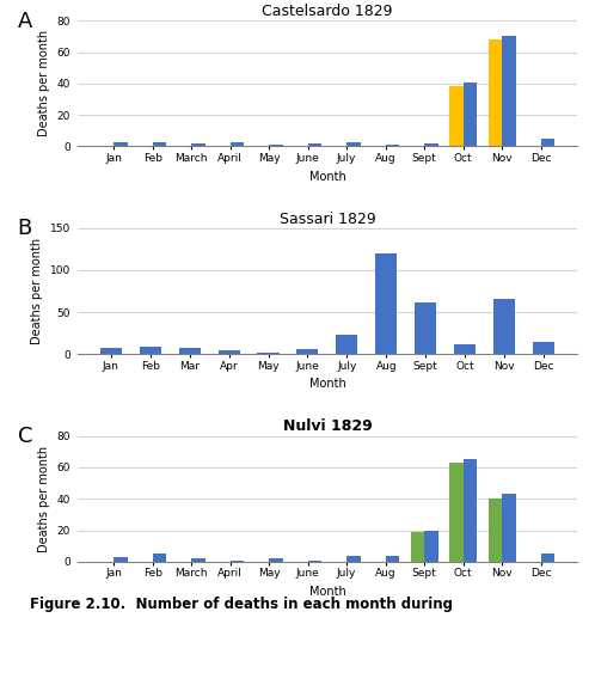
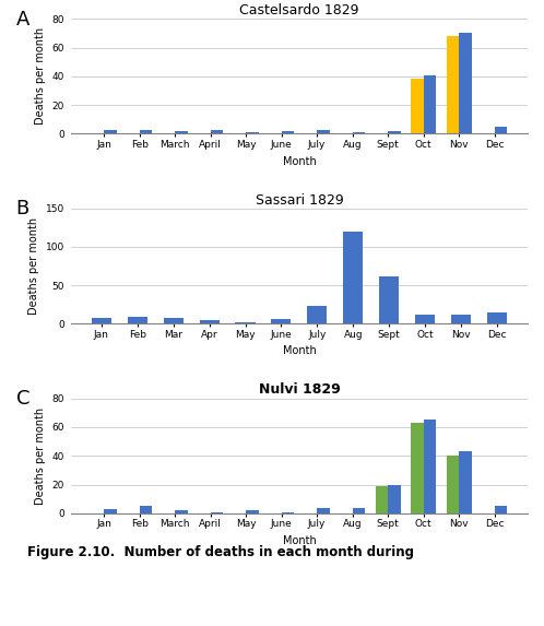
Sassari 1829/Nov: 66 -> 12
